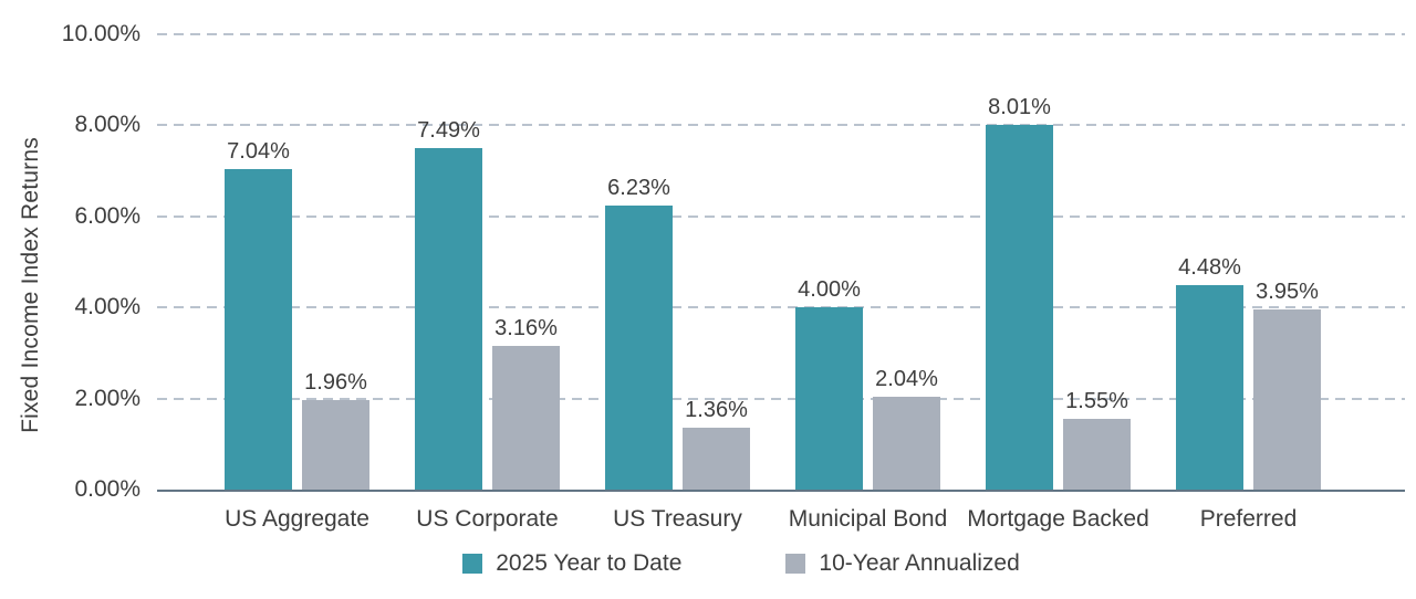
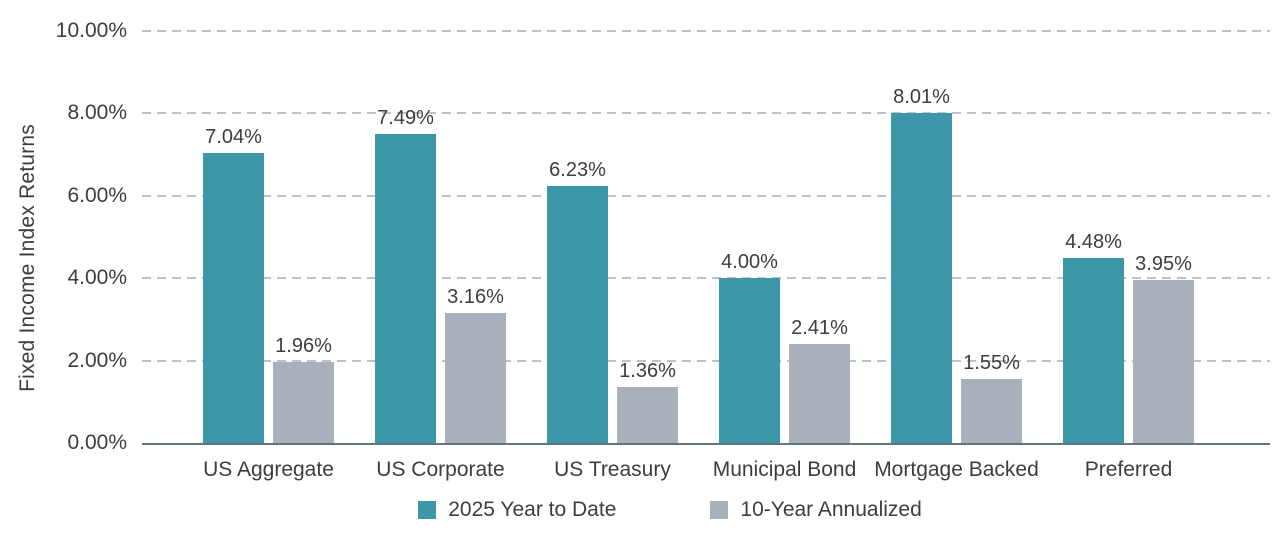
10-Year Annualized/Municipal Bond: 2.04% -> 2.41%
